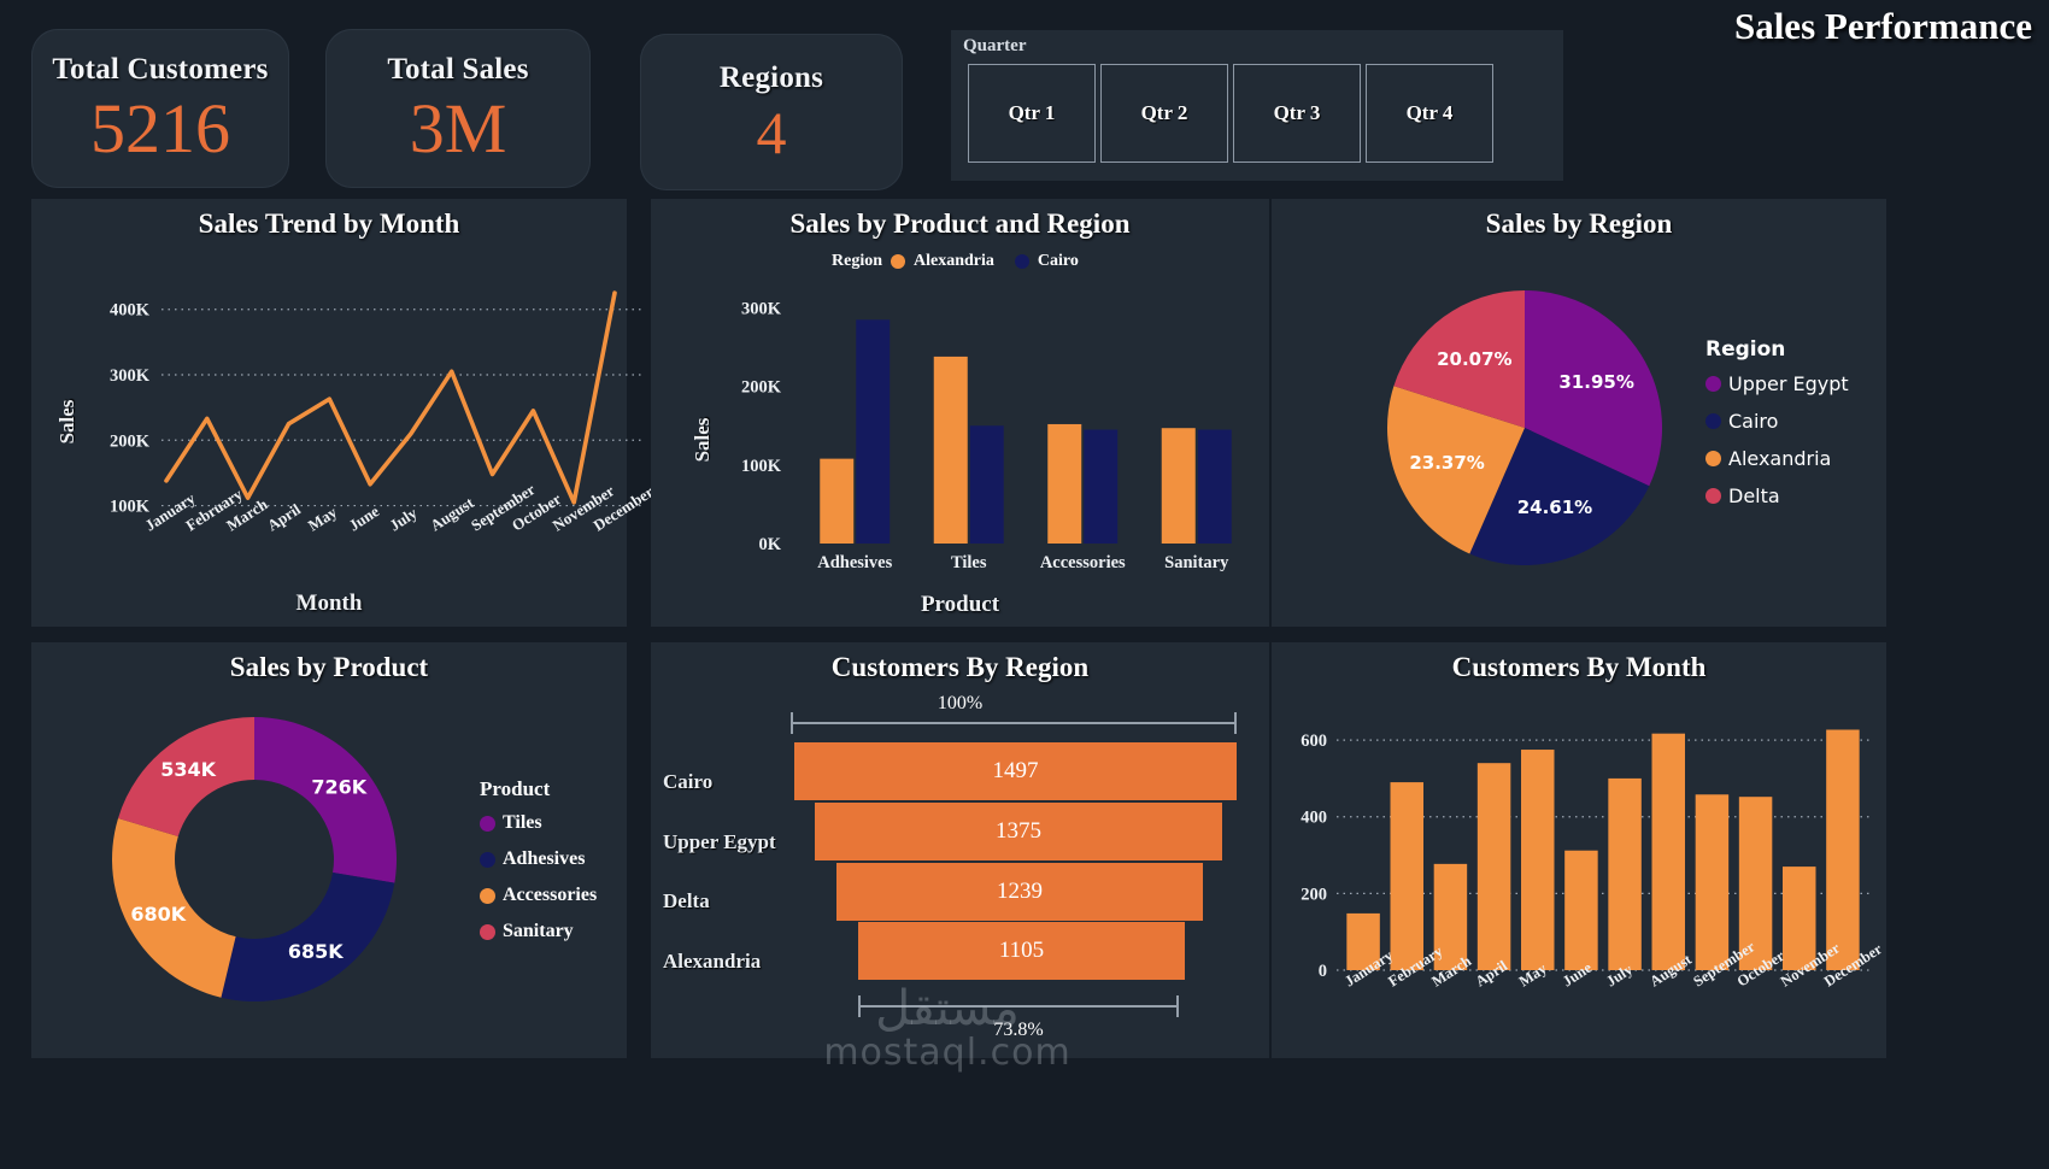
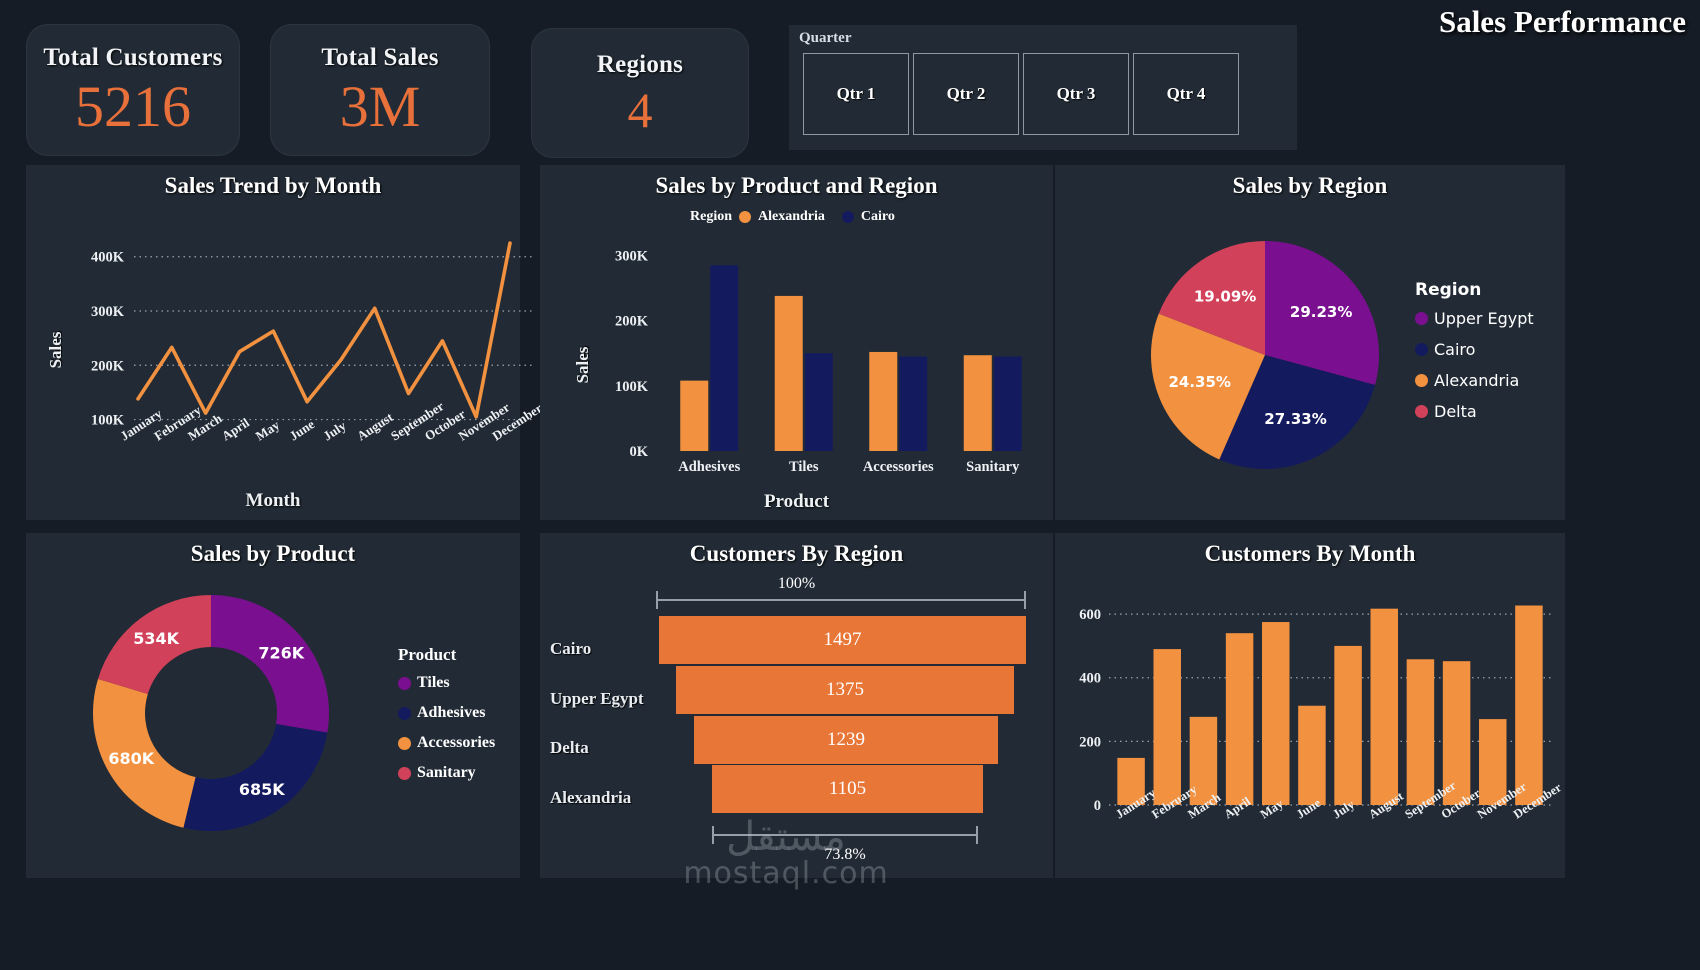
Sales by Region/Upper Egypt: 31.95% -> 29.23%
Sales by Region/Cairo: 24.61% -> 27.33%
Sales by Region/Alexandria: 23.37% -> 24.35%
Sales by Region/Delta: 20.07% -> 19.09%
